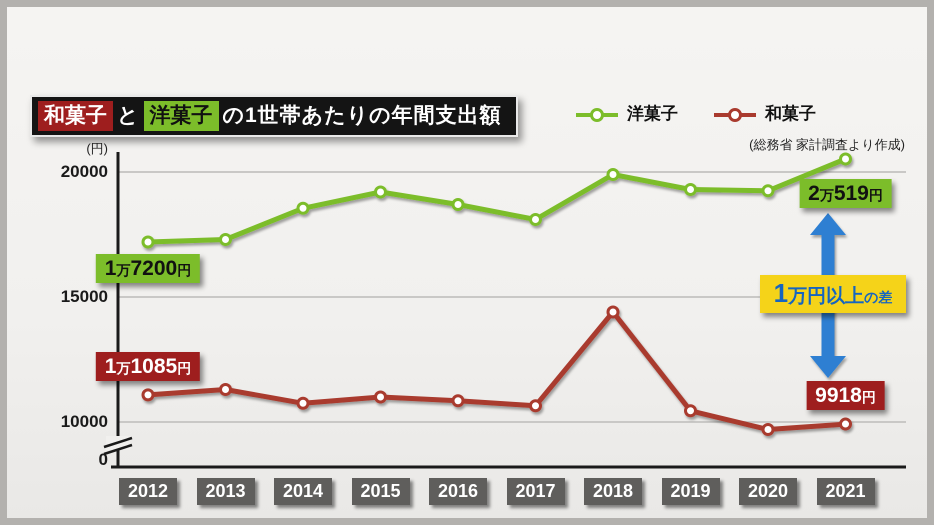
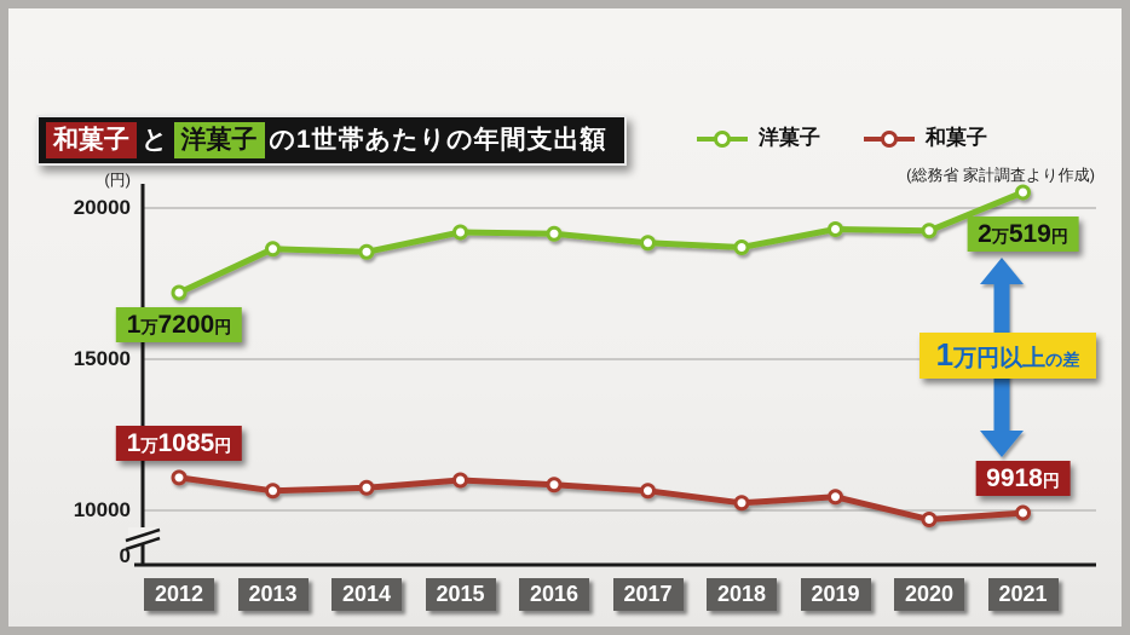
洋菓子/2013: 17300 -> 18600
和菓子/2013: 11300 -> 10600
洋菓子/2016: 18700 -> 19200
洋菓子/2017: 18100 -> 18800
洋菓子/2018: 19900 -> 18700
和菓子/2018: 14400 -> 10200
